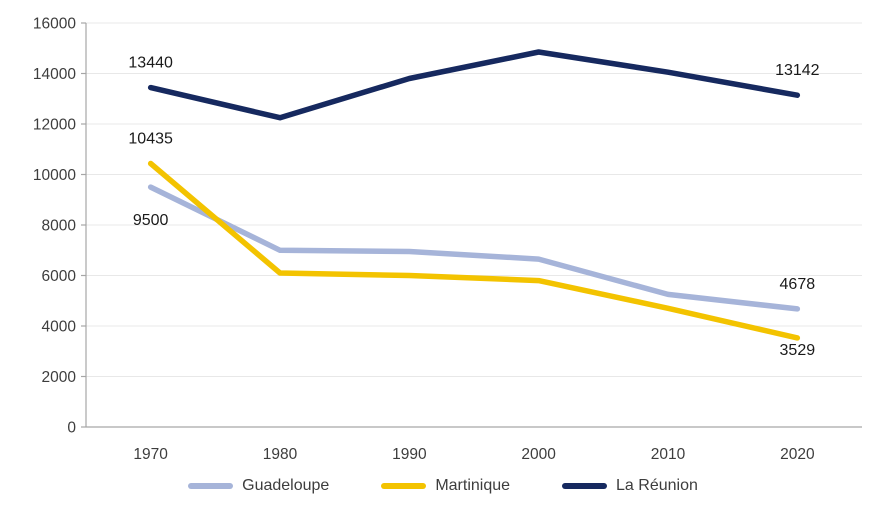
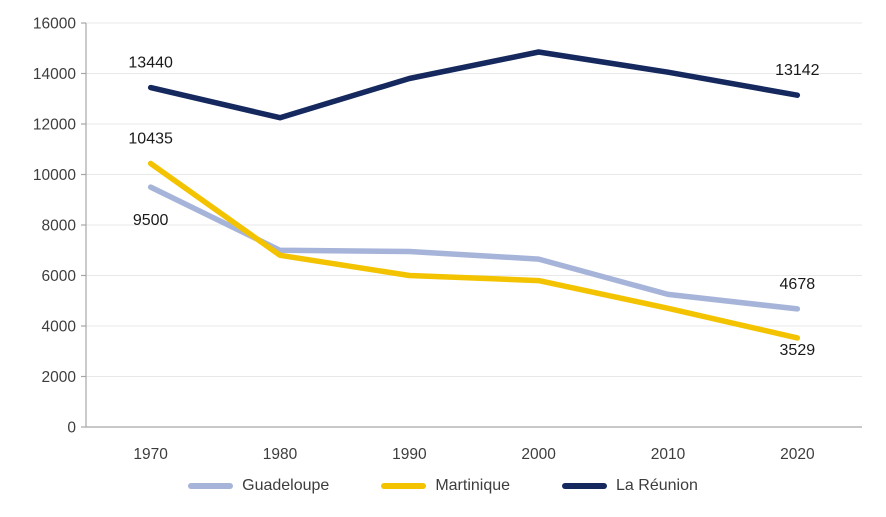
Martinique/1980: 6100 -> 6800
